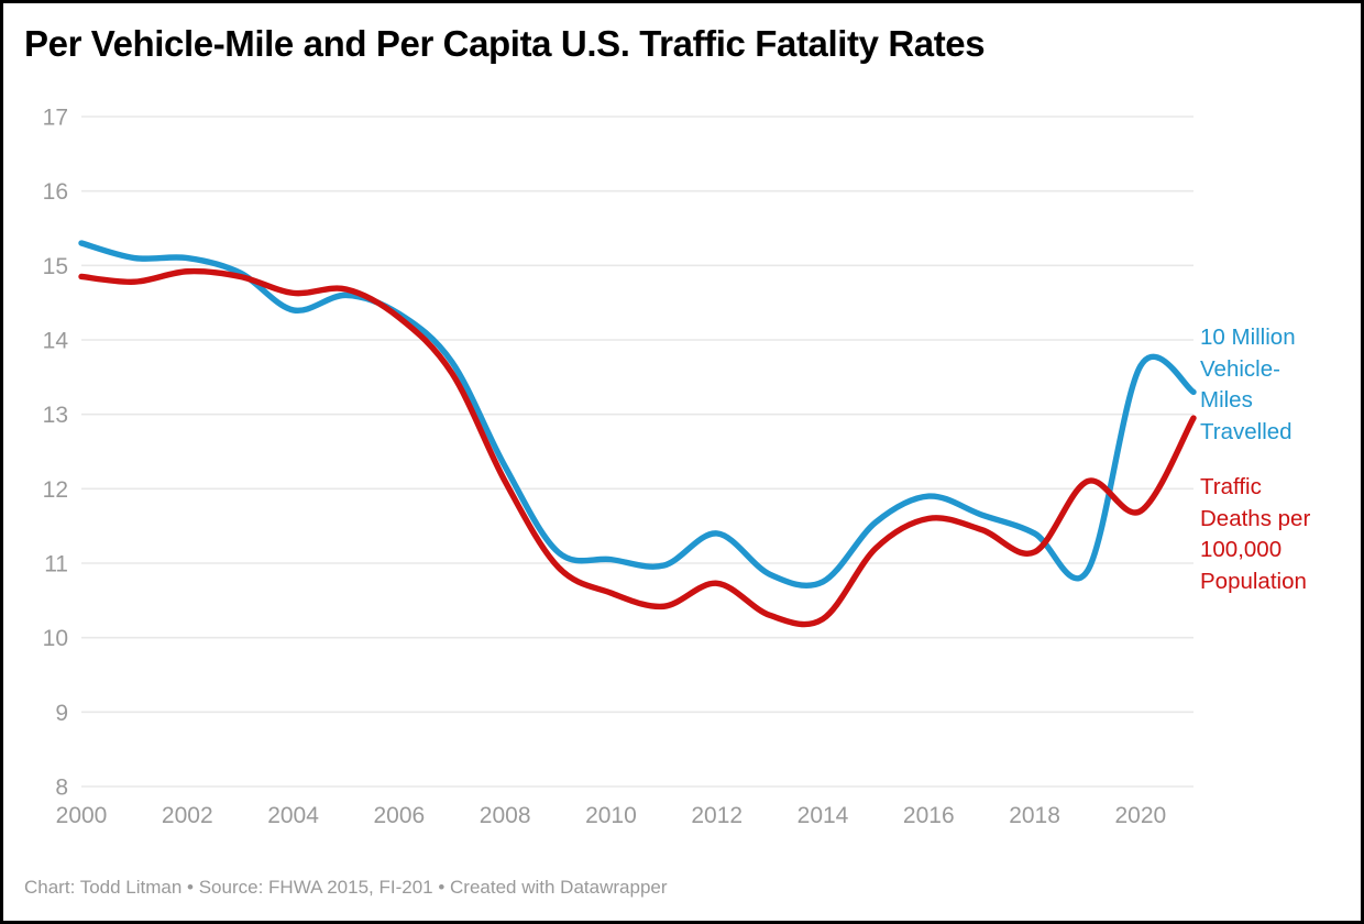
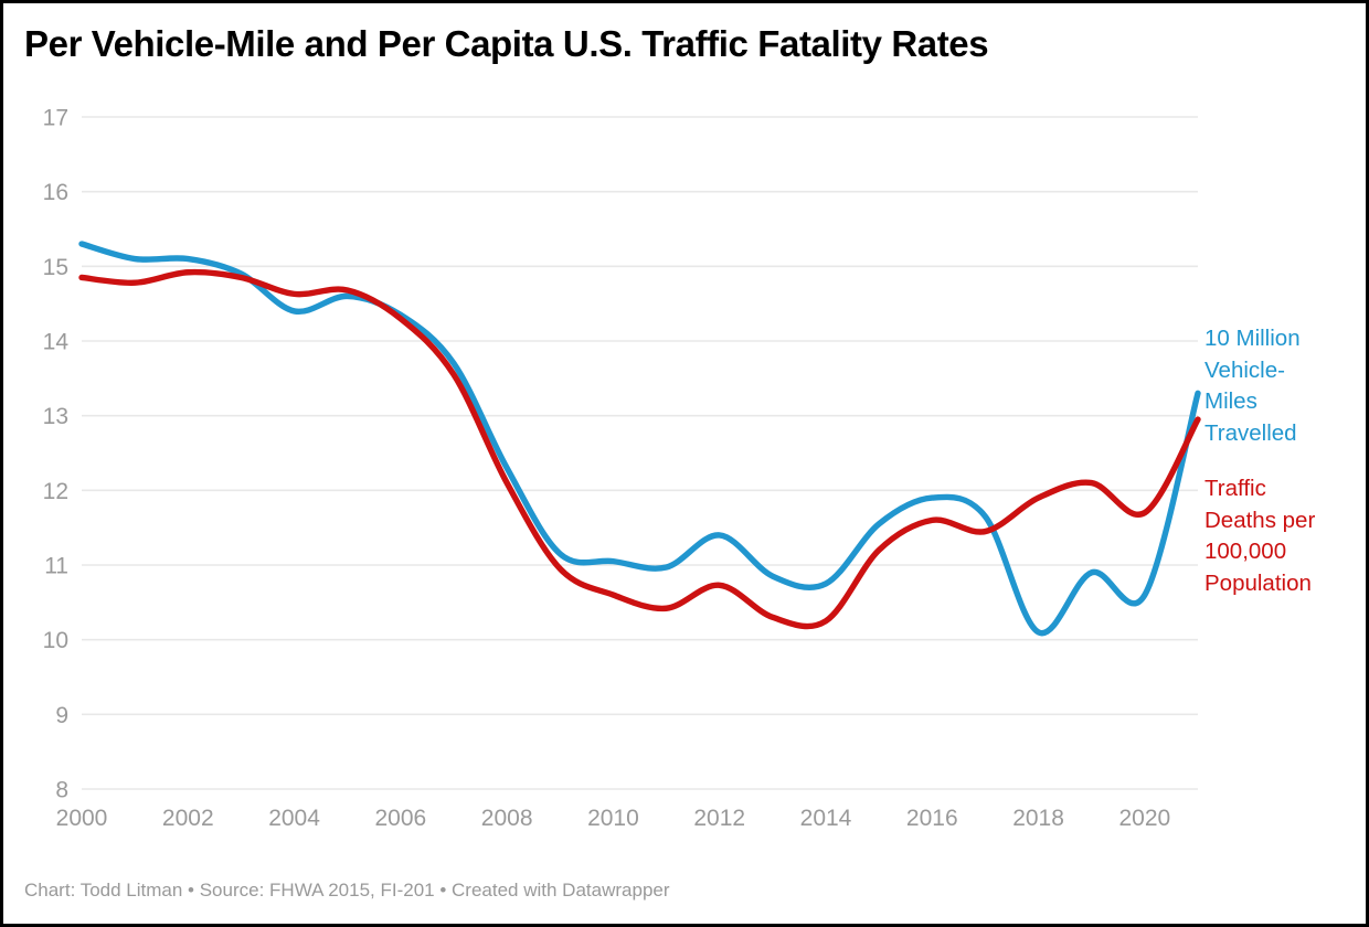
10 Million Vehicle-Miles Travelled/2018: 11.4 -> 10.1
Traffic Deaths per 100,000 Population/2018: 11.2 -> 11.9
10 Million Vehicle-Miles Travelled/2020: 13.7 -> 10.6
